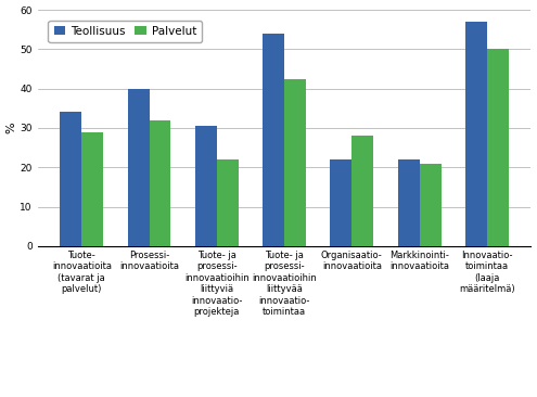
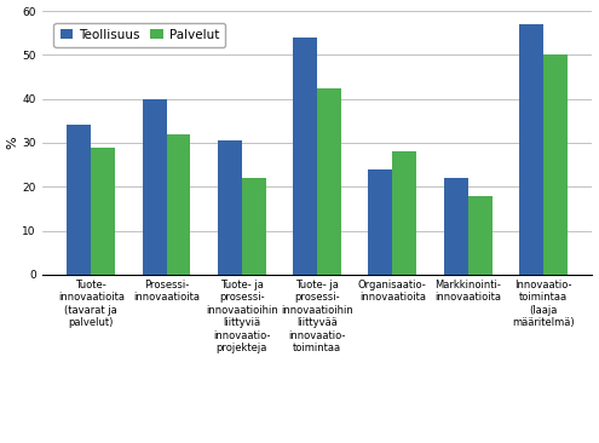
Teollisuus/Organisaatio- innovaatioita: 22.0 -> 24.0
Palvelut/Markkinointi- innovaatioita: 21.0 -> 18.0
